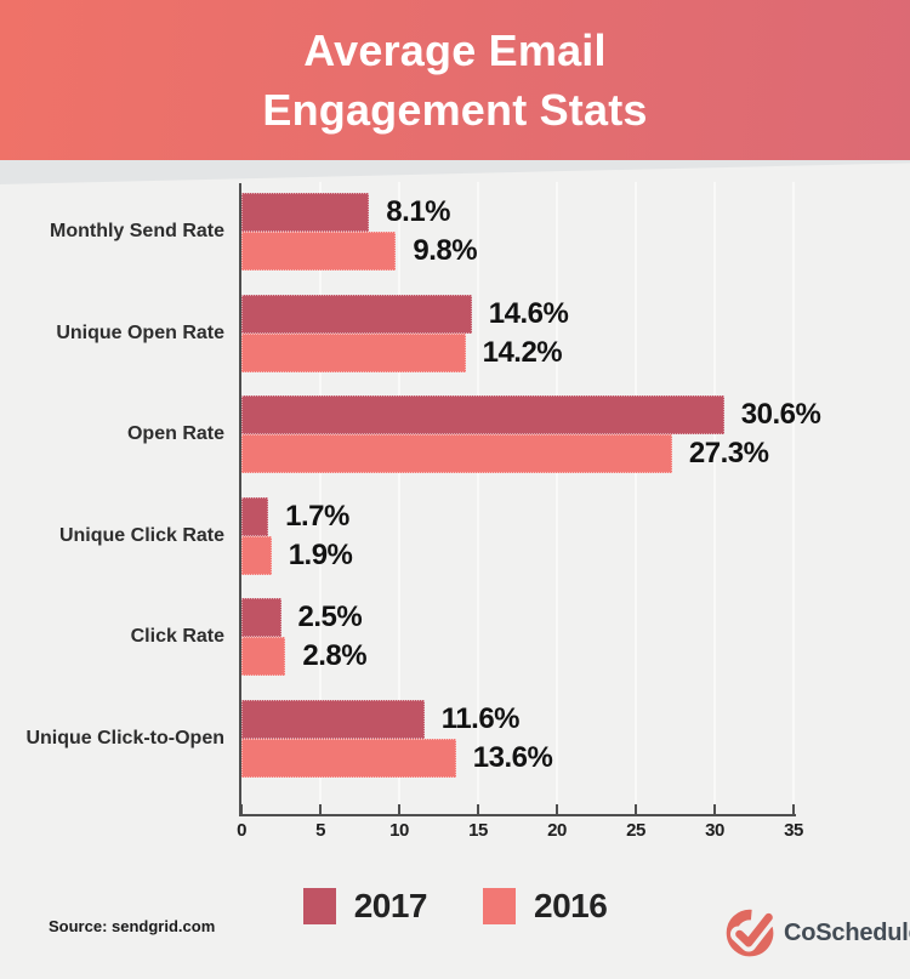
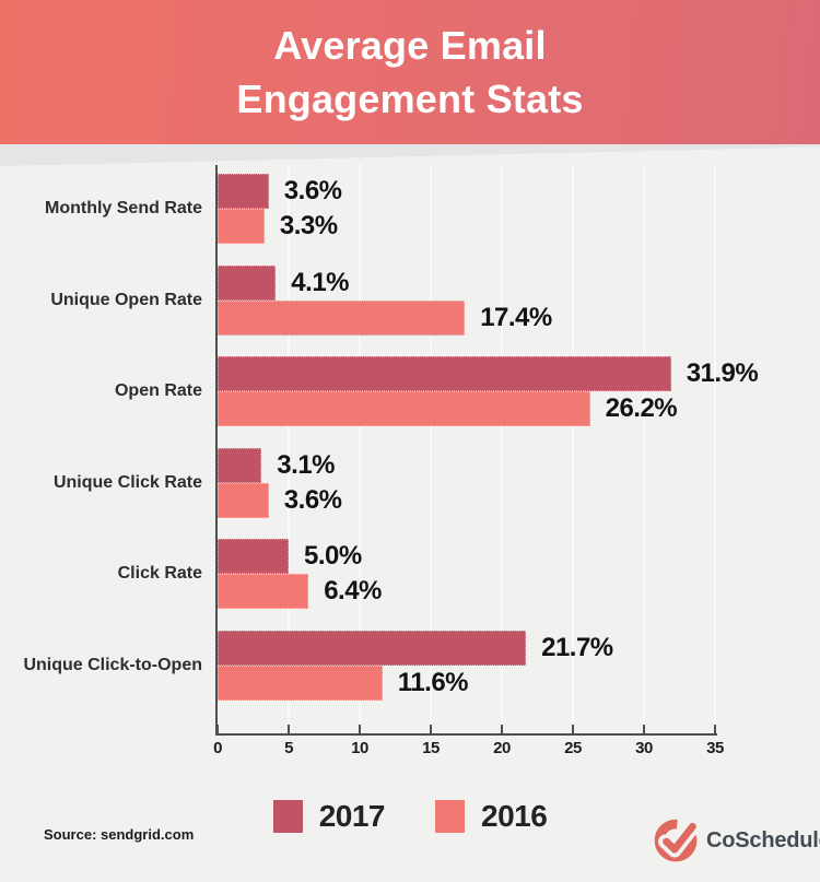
2017/Monthly Send Rate: 8.1% -> 3.6%
2016/Monthly Send Rate: 9.8% -> 3.3%
2017/Unique Open Rate: 14.6% -> 4.1%
2016/Unique Open Rate: 14.2% -> 17.4%
2017/Open Rate: 30.6% -> 31.9%
2016/Open Rate: 27.3% -> 26.2%
2017/Unique Click Rate: 1.7% -> 3.1%
2016/Unique Click Rate: 1.9% -> 3.6%
2017/Click Rate: 2.5% -> 5.0%
2016/Click Rate: 2.8% -> 6.4%
2017/Unique Click-to-Open: 11.6% -> 21.7%
2016/Unique Click-to-Open: 13.6% -> 11.6%
